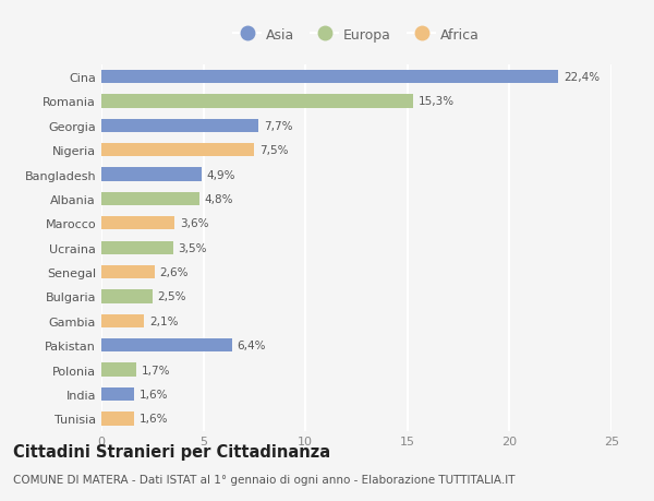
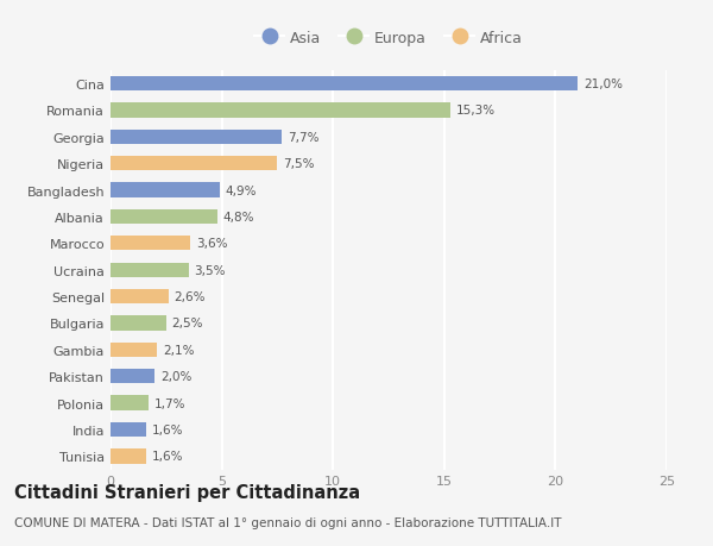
Cina: 22,4% -> 21,0%
Pakistan: 6,4% -> 2,0%
